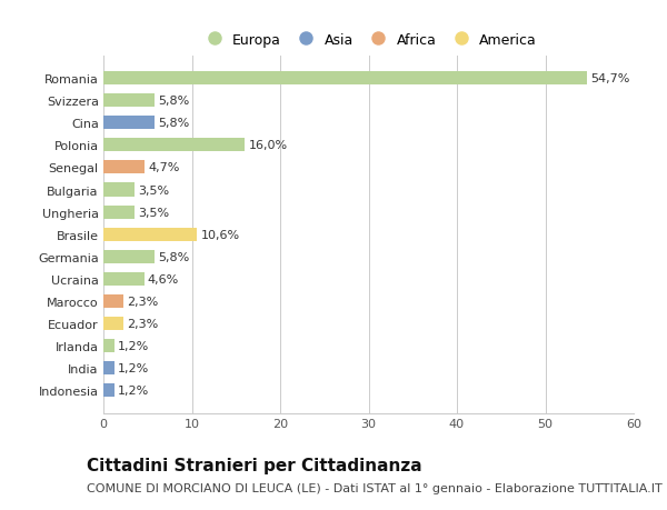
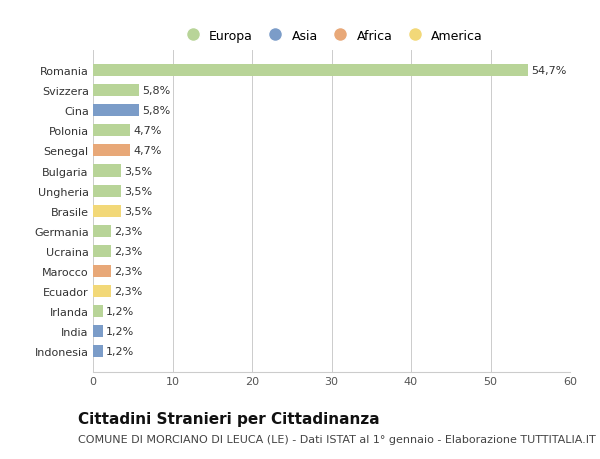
Polonia: 16,0% -> 4,7%
Brasile: 10,6% -> 3,5%
Germania: 5,8% -> 2,3%
Ucraina: 4,6% -> 2,3%
